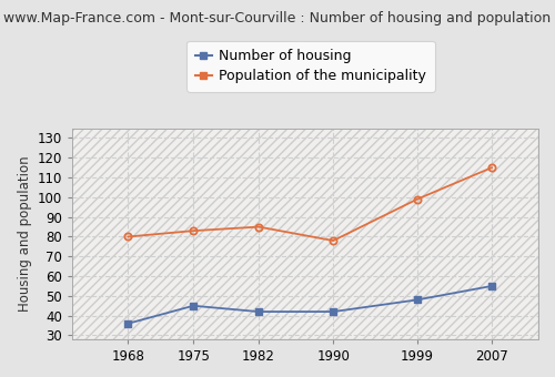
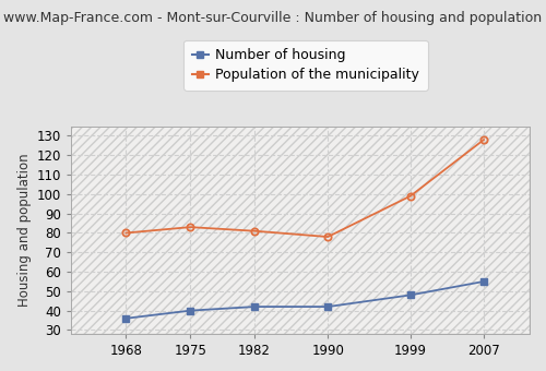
Number of housing/1975: 45 -> 40
Population of the municipality/1982: 85 -> 81
Population of the municipality/2007: 115 -> 128
